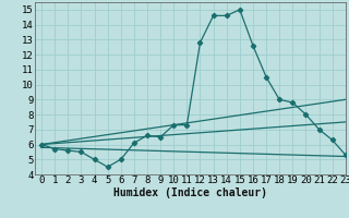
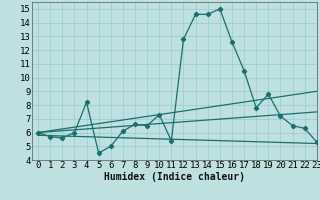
3: 5.5 -> 6.0
4: 5.0 -> 8.2
11: 7.3 -> 5.4
18: 9.0 -> 7.8
20: 8.0 -> 7.2
21: 7.0 -> 6.5
